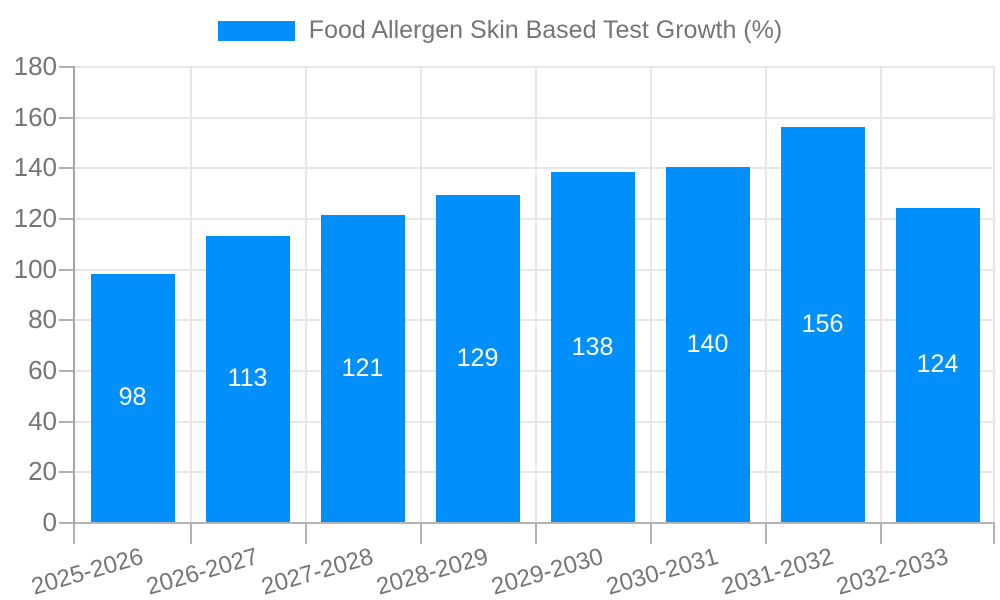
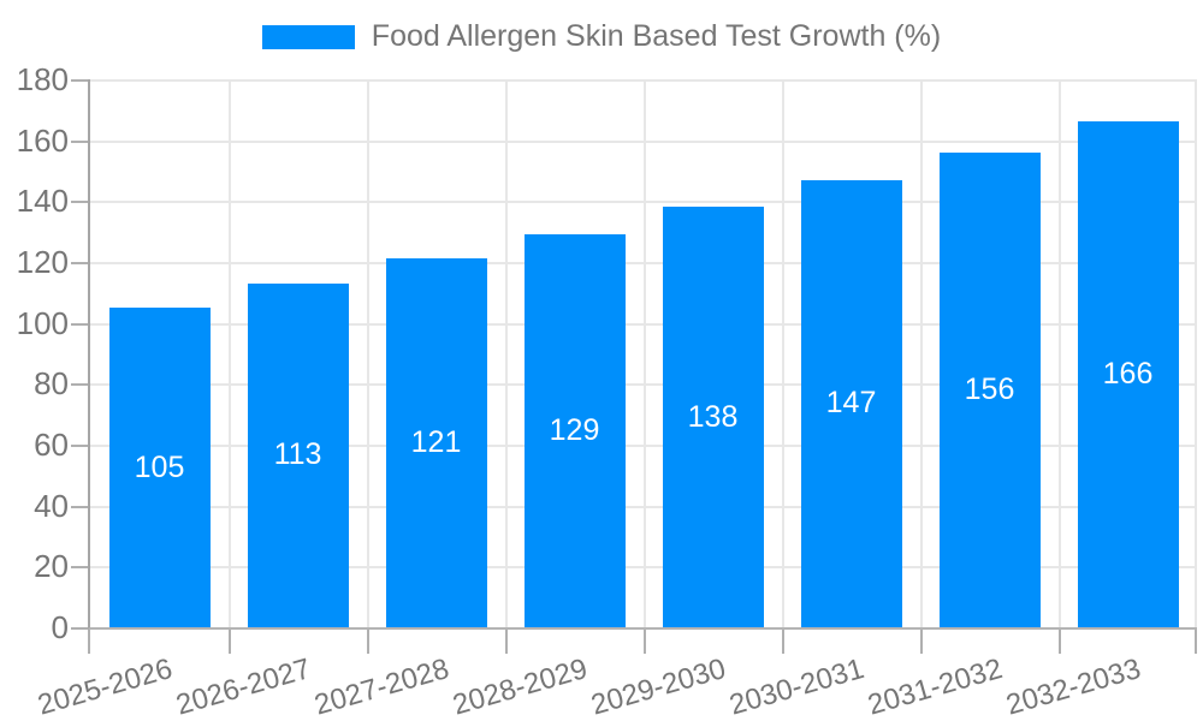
2025-2026: 98 -> 105
2030-2031: 140 -> 147
2032-2033: 124 -> 166
